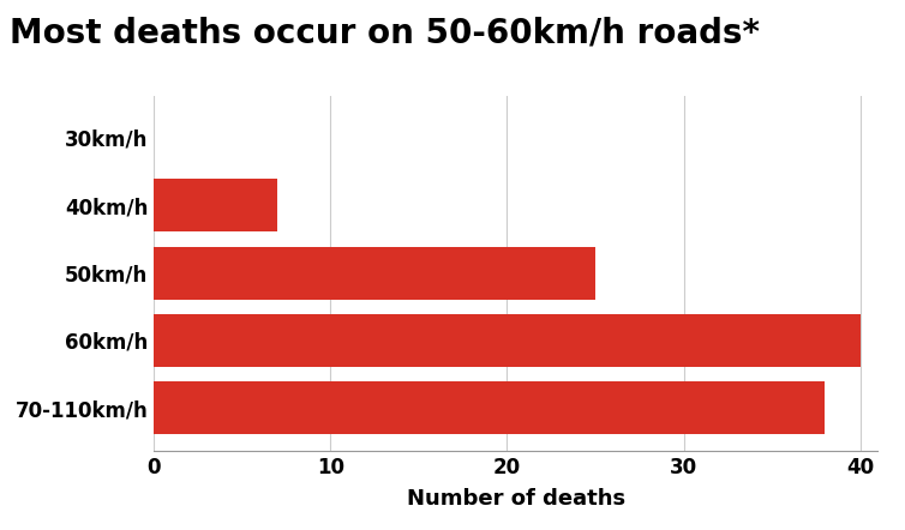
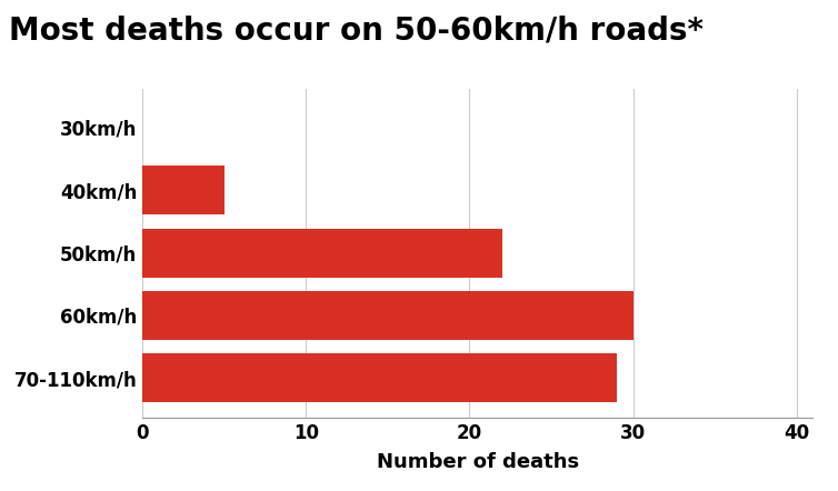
40km/h: 7 -> 5
50km/h: 25 -> 22
60km/h: 40 -> 30
70-110km/h: 38 -> 29
